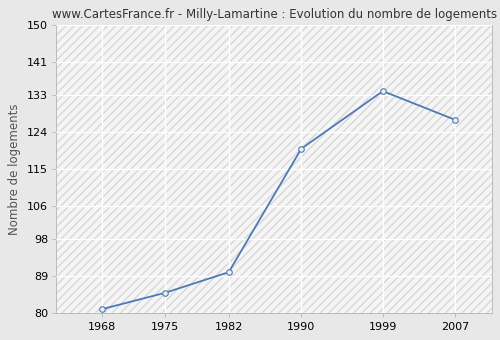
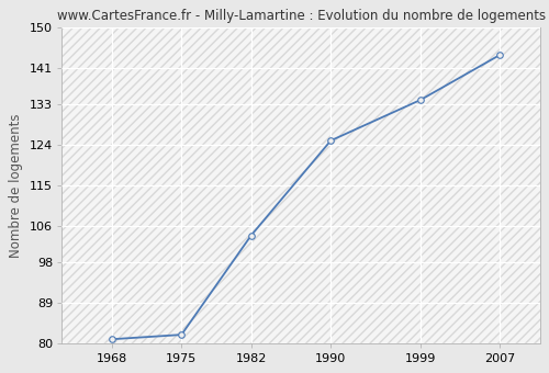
1975: 85 -> 82
1982: 90 -> 104
1990: 120 -> 125
2007: 127 -> 144
